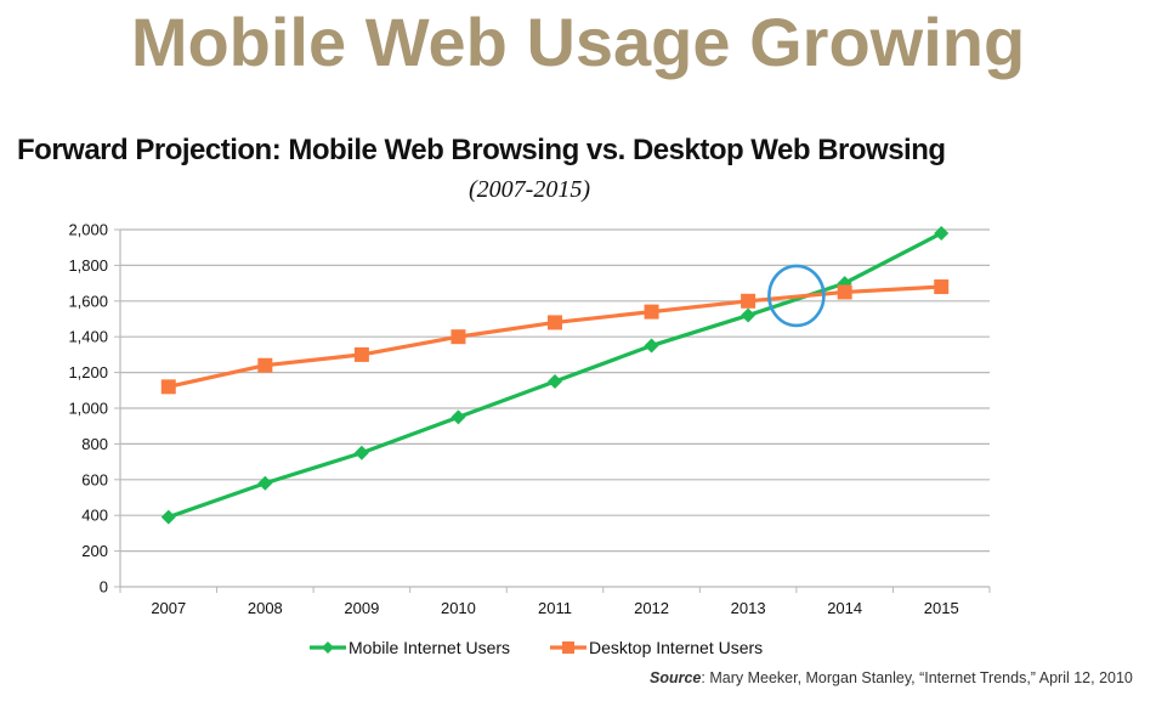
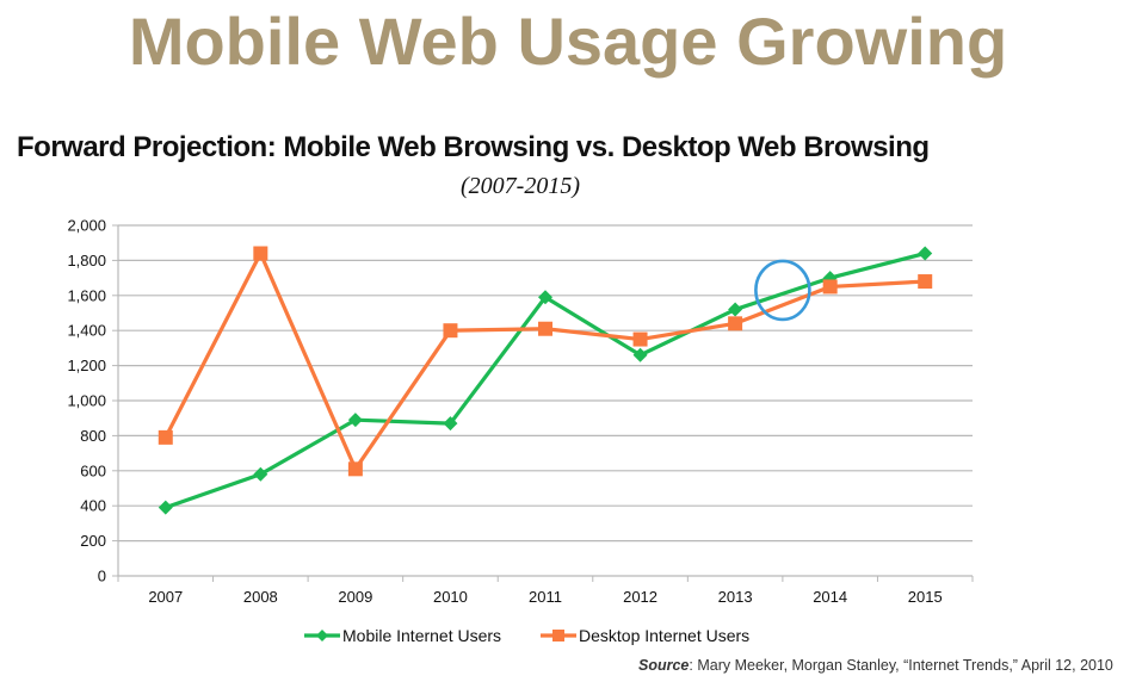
Desktop Internet Users/2007: 1120 -> 790
Desktop Internet Users/2008: 1240 -> 1840
Mobile Internet Users/2009: 750 -> 890
Desktop Internet Users/2009: 1300 -> 610
Mobile Internet Users/2010: 950 -> 870
Mobile Internet Users/2011: 1150 -> 1590
Desktop Internet Users/2011: 1480 -> 1410
Mobile Internet Users/2012: 1350 -> 1260
Desktop Internet Users/2012: 1540 -> 1350
Desktop Internet Users/2013: 1600 -> 1440
Mobile Internet Users/2015: 1980 -> 1840
